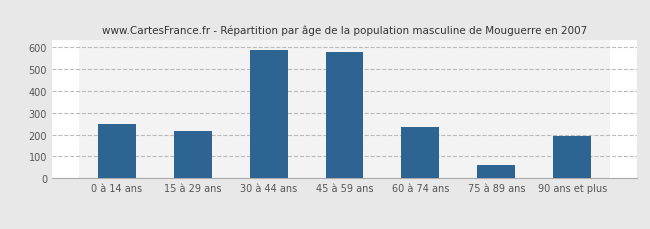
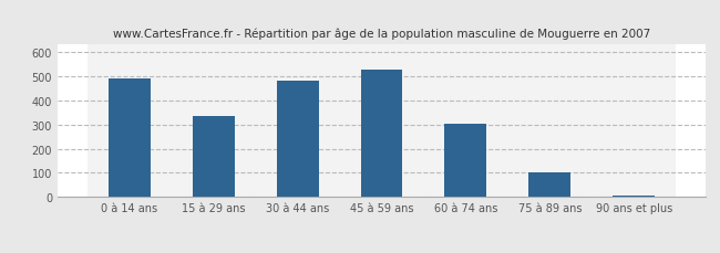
0 à 14 ans: 250 -> 492
15 à 29 ans: 215 -> 336
30 à 44 ans: 585 -> 482
45 à 59 ans: 575 -> 528
60 à 74 ans: 235 -> 303
75 à 89 ans: 60 -> 104
90 ans et plus: 195 -> 8
